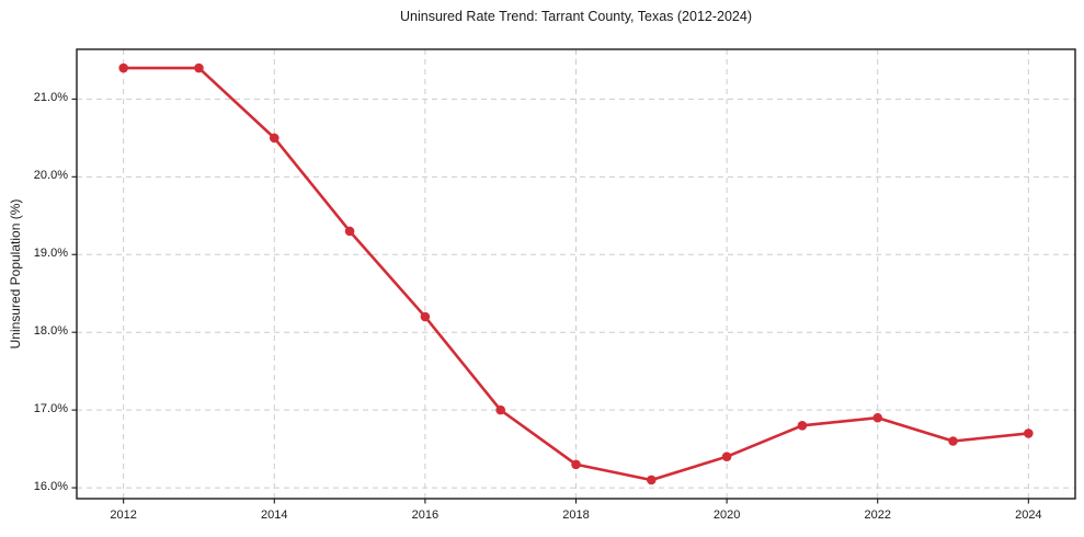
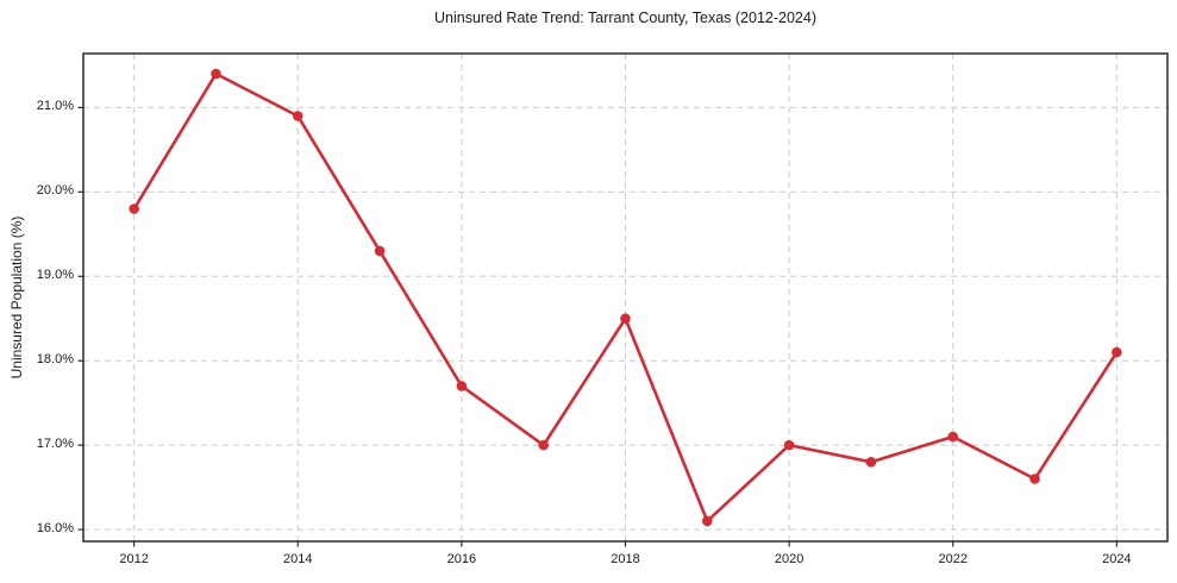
2012: 21.4% -> 19.8%
2014: 20.5% -> 20.9%
2016: 18.2% -> 17.7%
2018: 16.3% -> 18.5%
2020: 16.4% -> 17.0%
2022: 16.9% -> 17.1%
2024: 16.7% -> 18.1%
